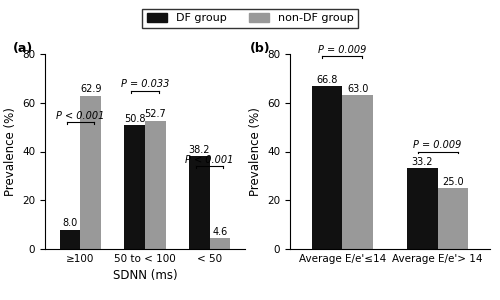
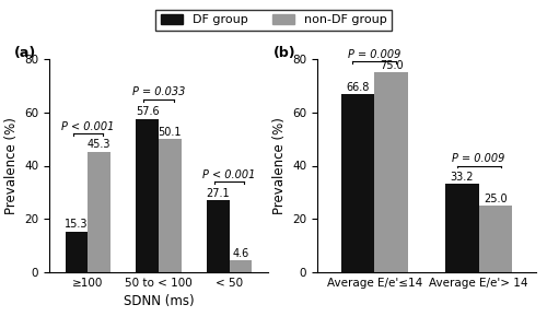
DF group/≥100: 8.0 -> 15.3
non-DF group/≥100: 62.9 -> 45.3
DF group/50 to < 100: 50.8 -> 57.6
non-DF group/50 to < 100: 52.7 -> 50.1
DF group/< 50: 38.2 -> 27.1
non-DF group/Average E/e'≤14: 63.0 -> 75.0
